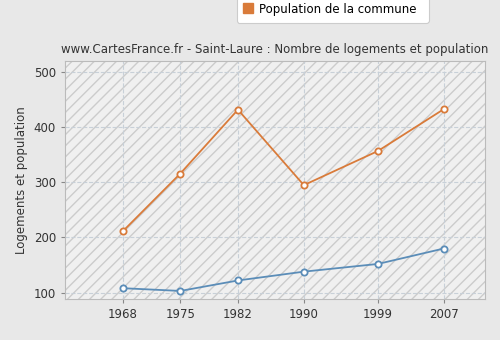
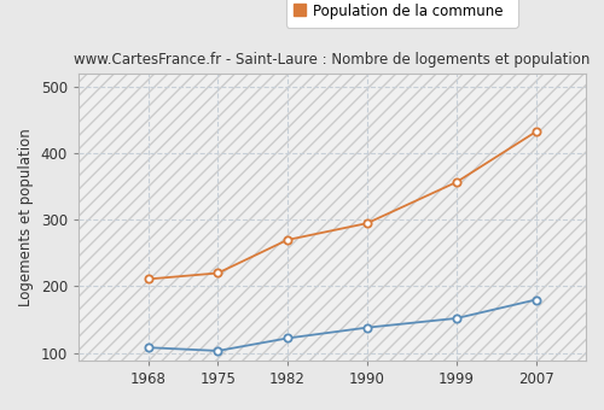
Population de la commune/1975: 316 -> 220
Population de la commune/1982: 432 -> 270
